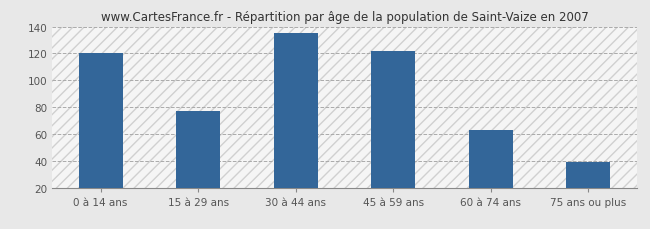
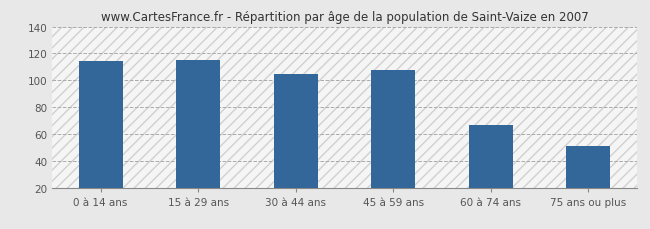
0 à 14 ans: 120 -> 114
15 à 29 ans: 77 -> 115
30 à 44 ans: 135 -> 105
45 à 59 ans: 122 -> 108
60 à 74 ans: 63 -> 67
75 ans ou plus: 39 -> 51
